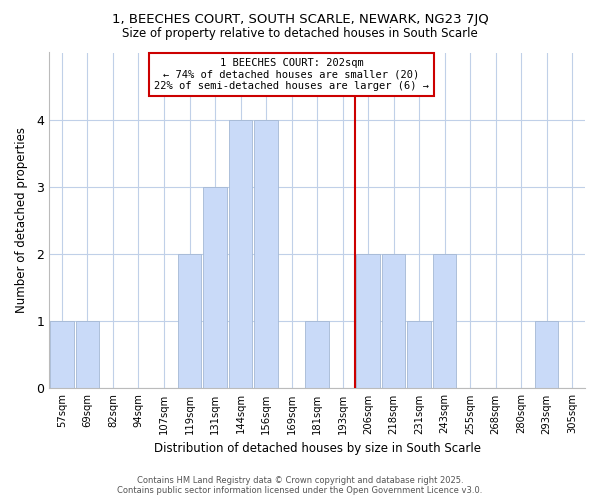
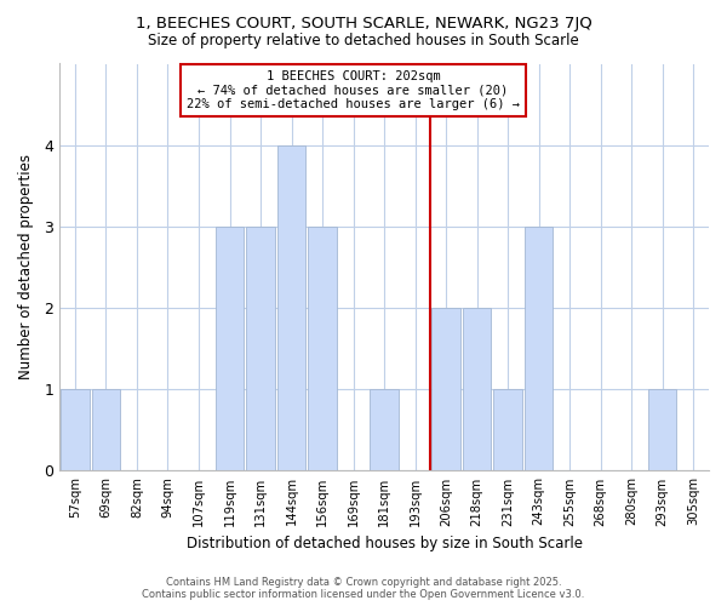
119sqm: 2 -> 3
156sqm: 4 -> 3
243sqm: 2 -> 3
